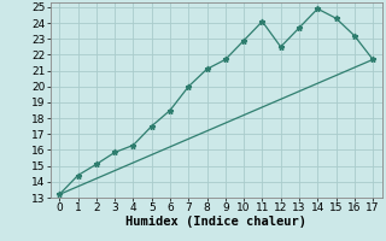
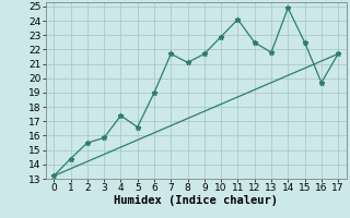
2: 15.1 -> 15.5
4: 16.3 -> 17.4
5: 17.5 -> 16.6
6: 18.5 -> 19.0
7: 20.0 -> 21.7
13: 23.7 -> 21.8
15: 24.3 -> 22.5
16: 23.2 -> 19.7
